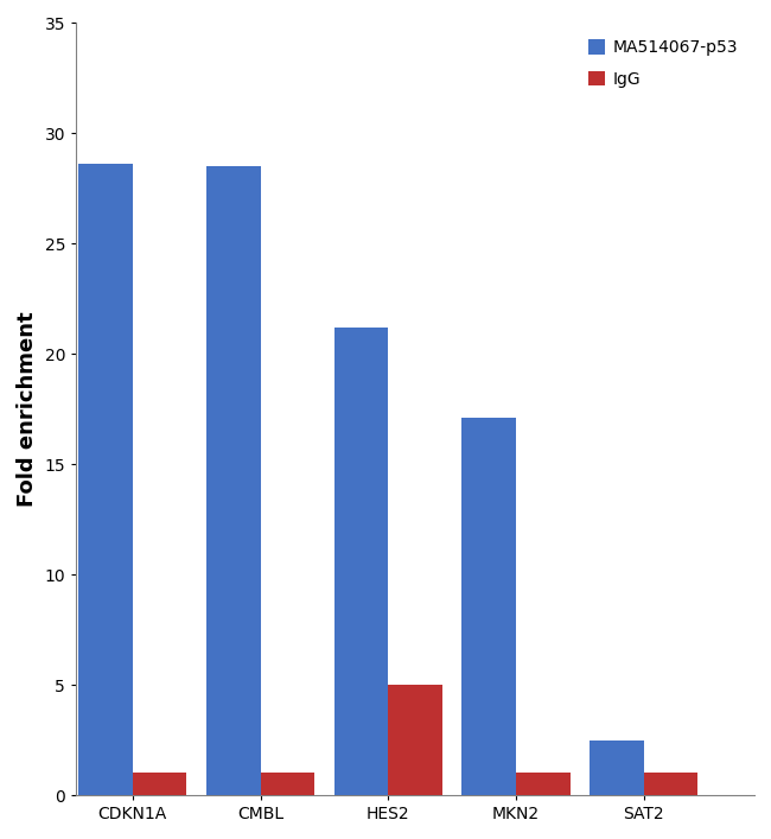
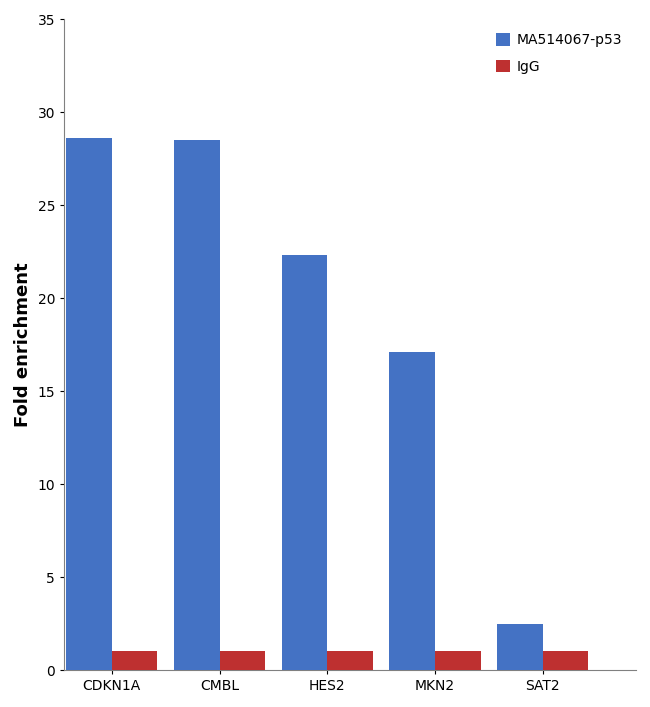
MA514067-p53/HES2: 21.2 -> 22.3
IgG/HES2: 5 -> 1
